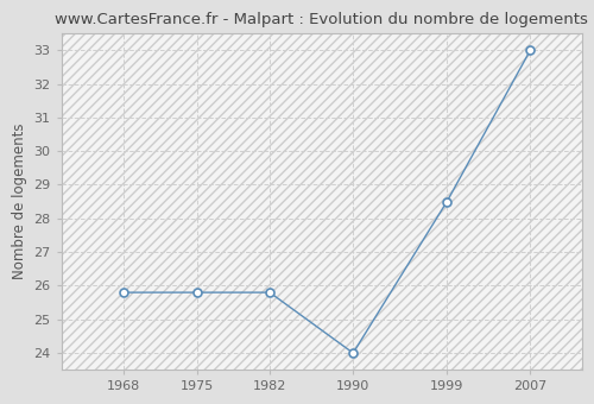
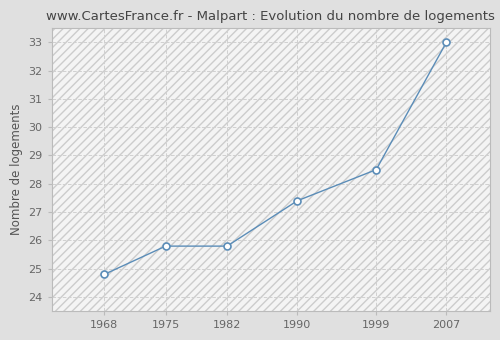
1968: 25.8 -> 24.8
1990: 24.0 -> 27.4
